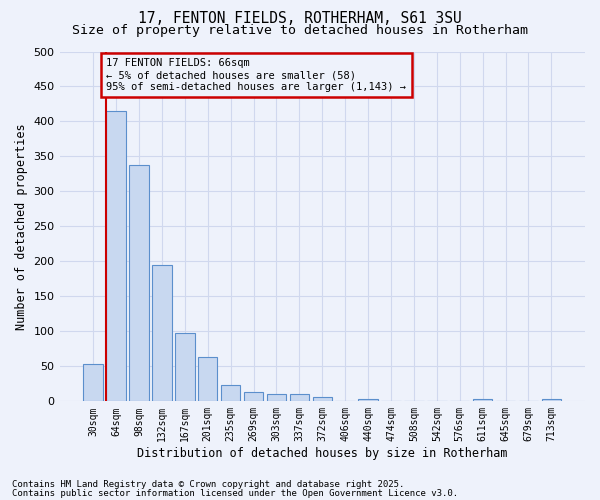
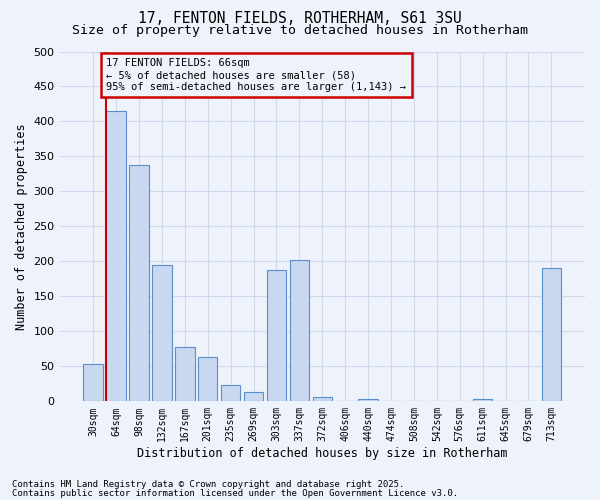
167sqm: 97 -> 78
303sqm: 10 -> 188
337sqm: 10 -> 202
713sqm: 3 -> 190
